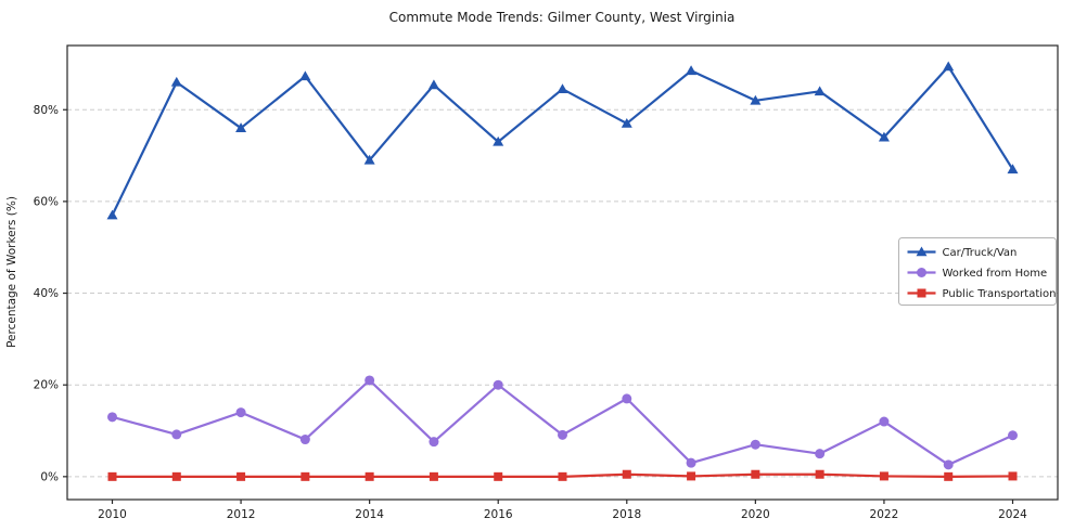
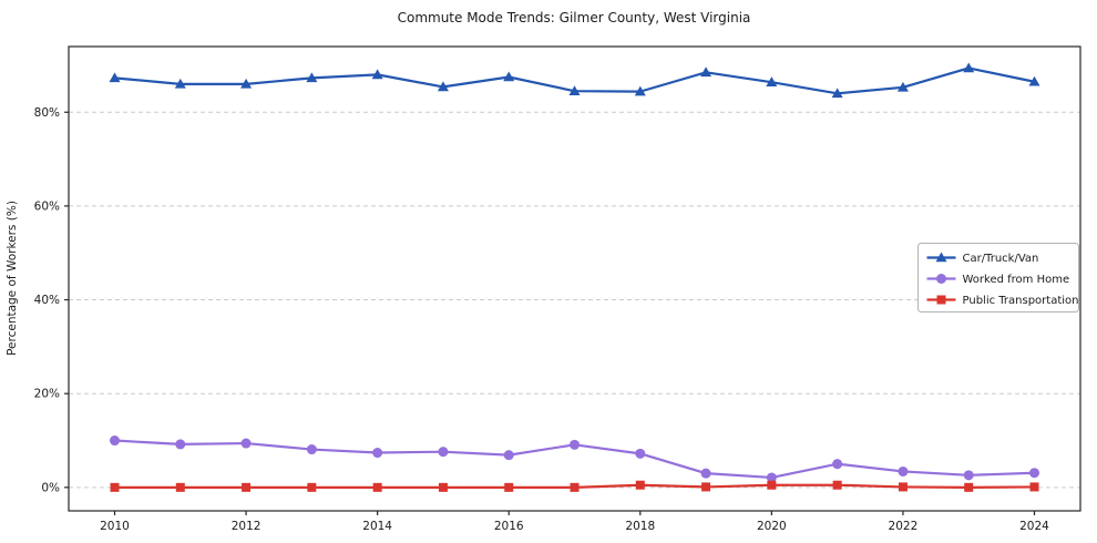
Car/Truck/Van/2010: 57% -> 87%
Worked from Home/2010: 13% -> 10%
Car/Truck/Van/2012: 76% -> 86%
Worked from Home/2012: 14% -> 9%
Car/Truck/Van/2014: 69% -> 88%
Worked from Home/2014: 21% -> 7%
Car/Truck/Van/2016: 73% -> 88%
Worked from Home/2016: 20% -> 7%
Car/Truck/Van/2018: 77% -> 84%
Worked from Home/2018: 17% -> 7%
Car/Truck/Van/2020: 82% -> 86%
Worked from Home/2020: 7% -> 2%
Car/Truck/Van/2022: 74% -> 85%
Worked from Home/2022: 12% -> 3%
Car/Truck/Van/2024: 67% -> 86%
Worked from Home/2024: 9% -> 3%
